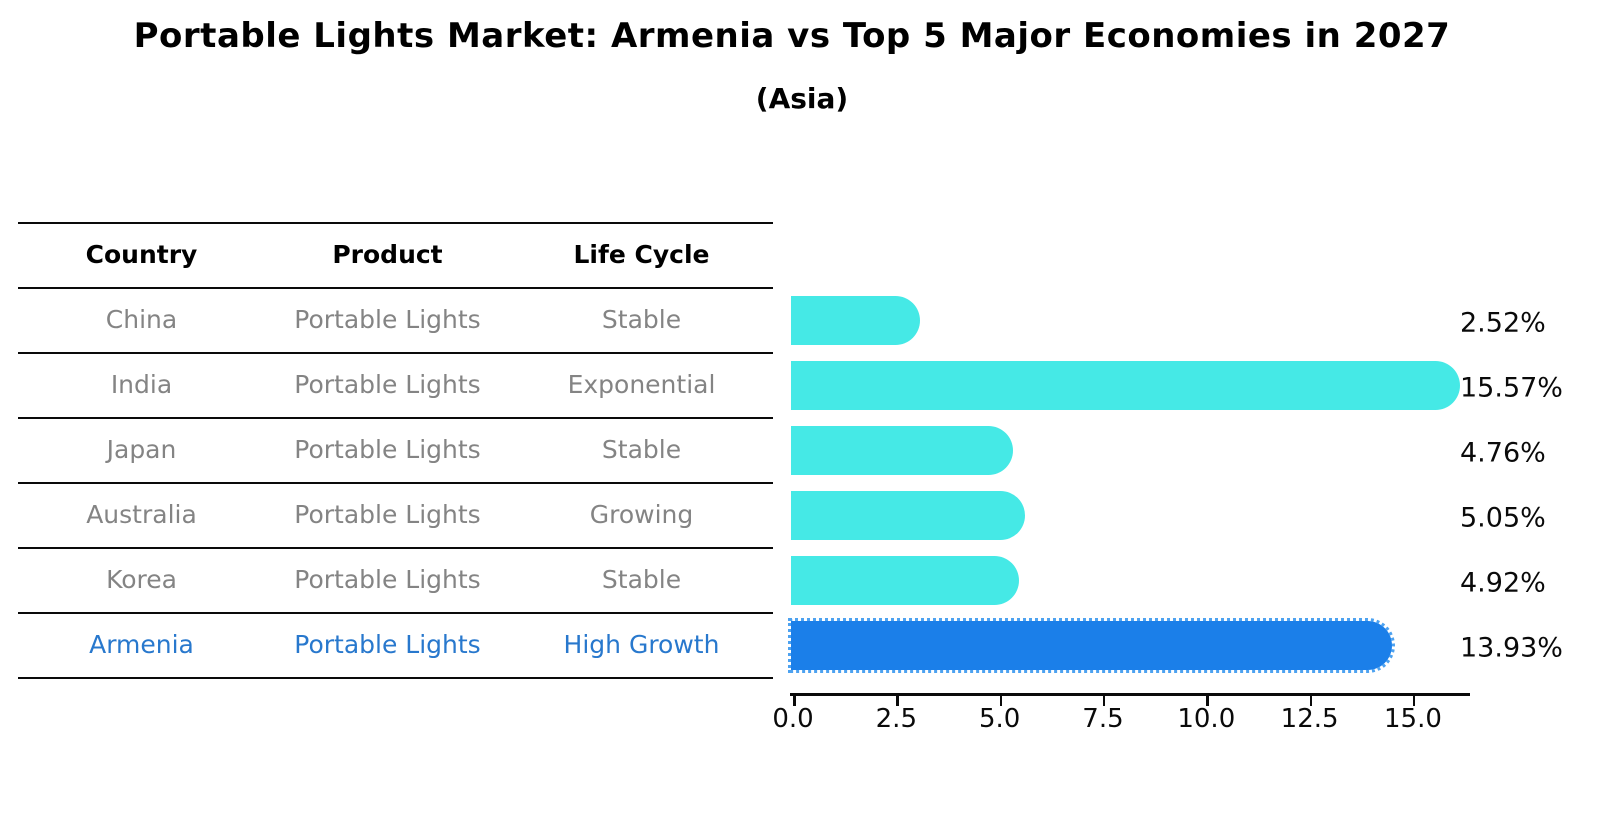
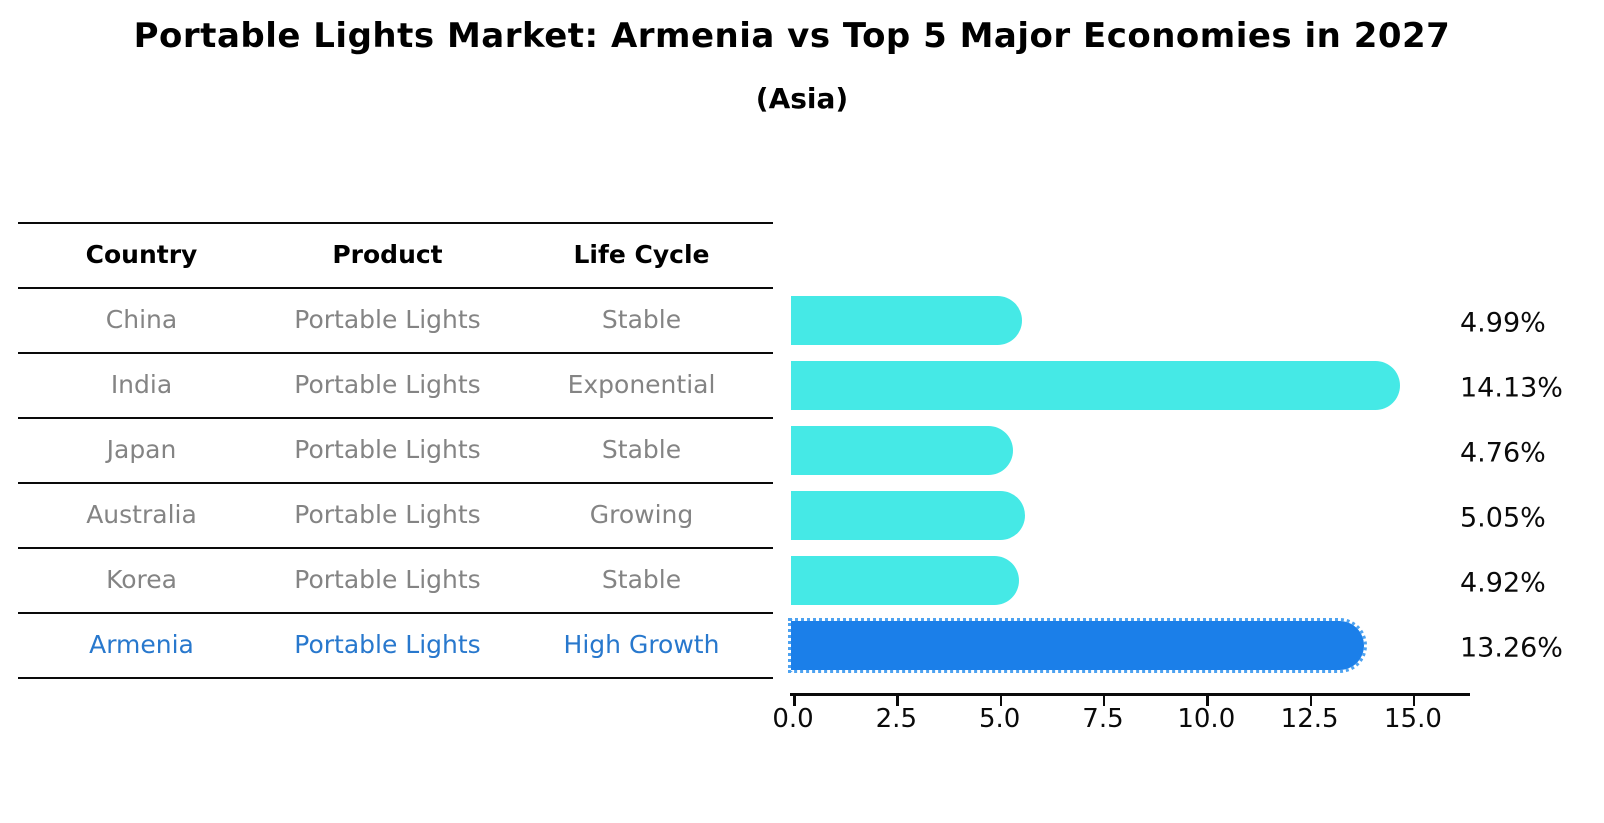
China: 2.52% -> 4.99%
India: 15.57% -> 14.13%
Armenia: 13.93% -> 13.26%
